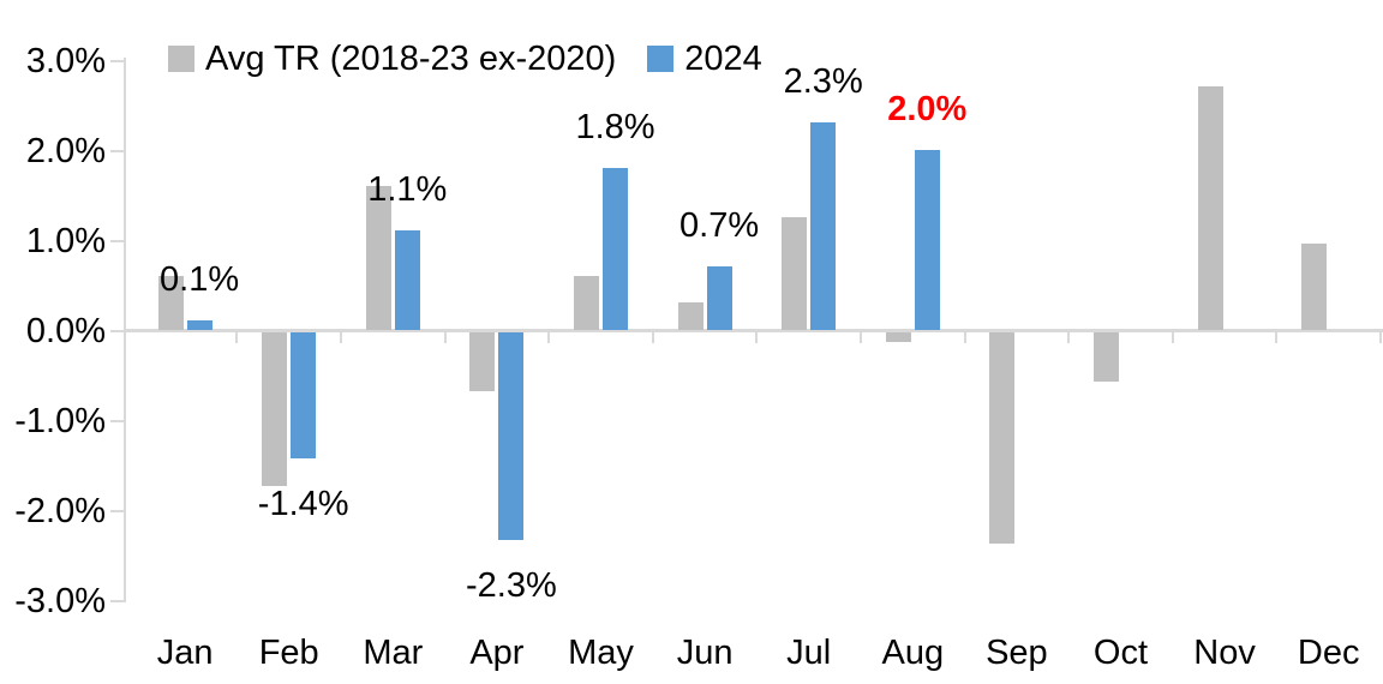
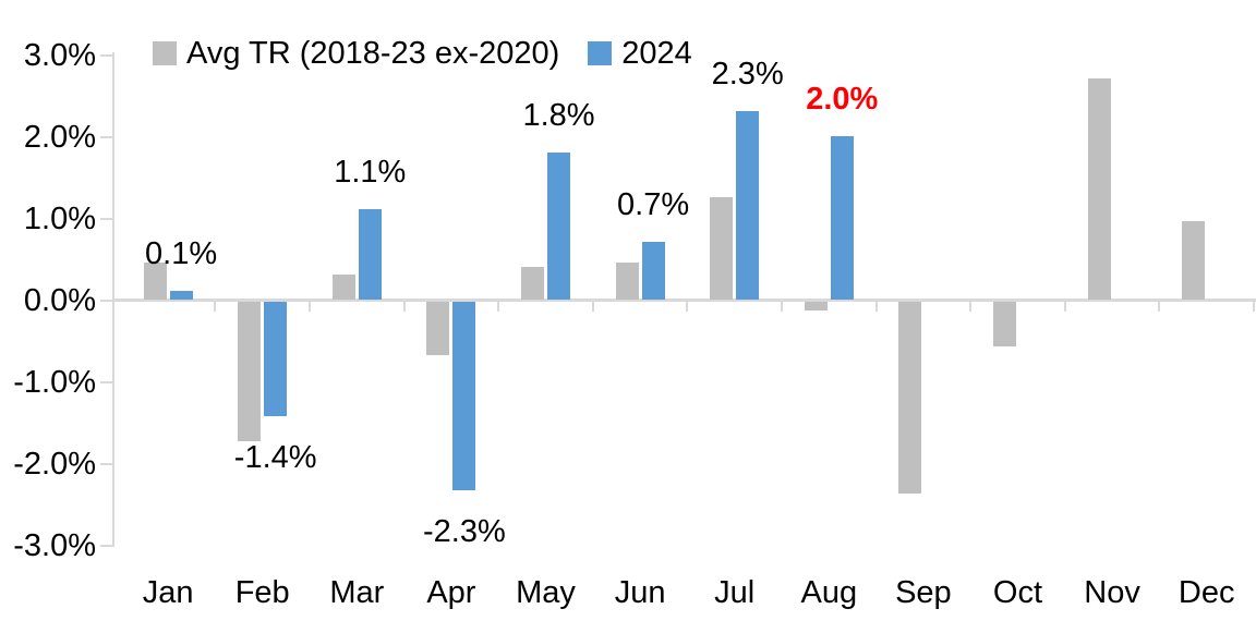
Avg TR (2018-23 ex-2020)/Jan: 0.6% -> 0.5%
Avg TR (2018-23 ex-2020)/Mar: 1.6% -> 0.3%
Avg TR (2018-23 ex-2020)/May: 0.6% -> 0.4%
Avg TR (2018-23 ex-2020)/Jun: 0.3% -> 0.5%
